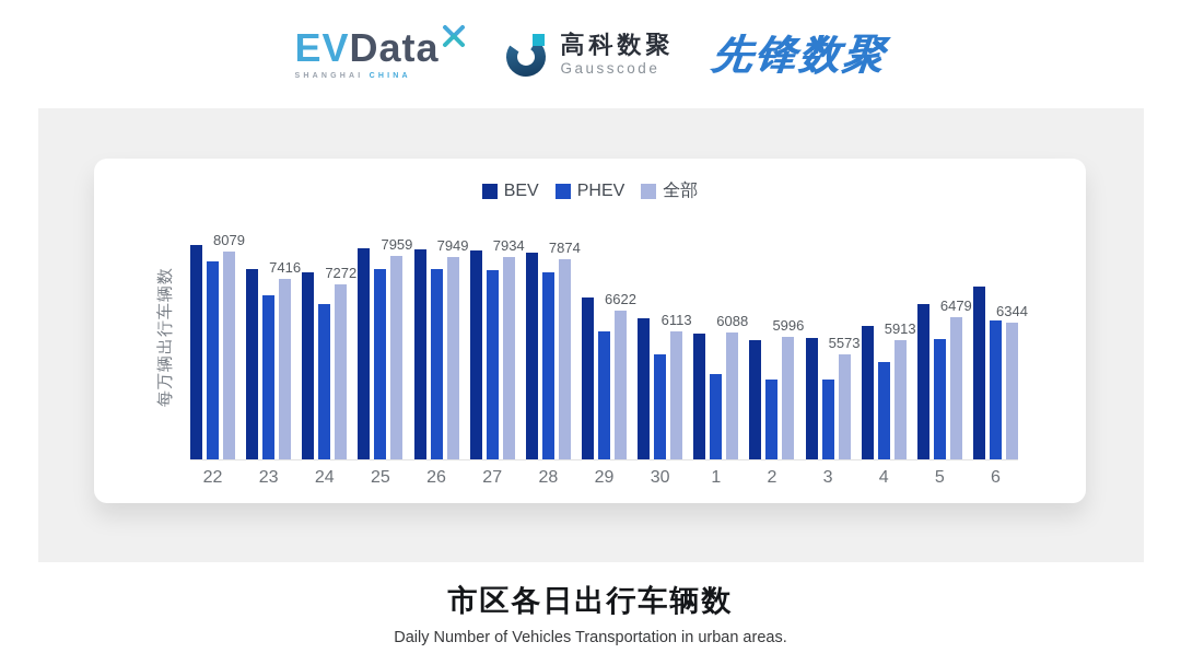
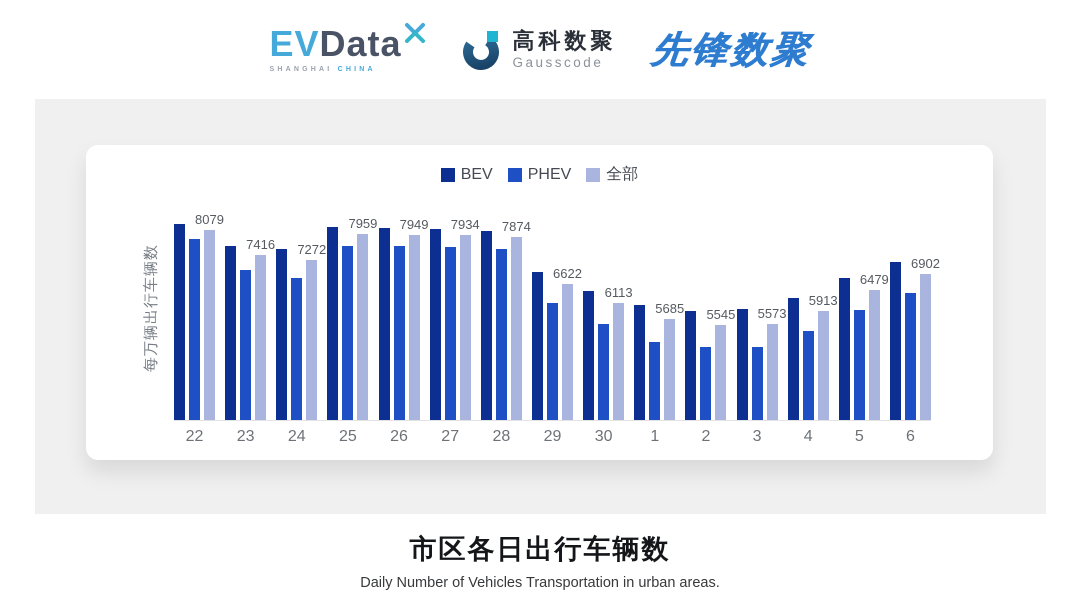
全部/1: 6088 -> 5685
全部/2: 5996 -> 5545
全部/6: 6344 -> 6902
